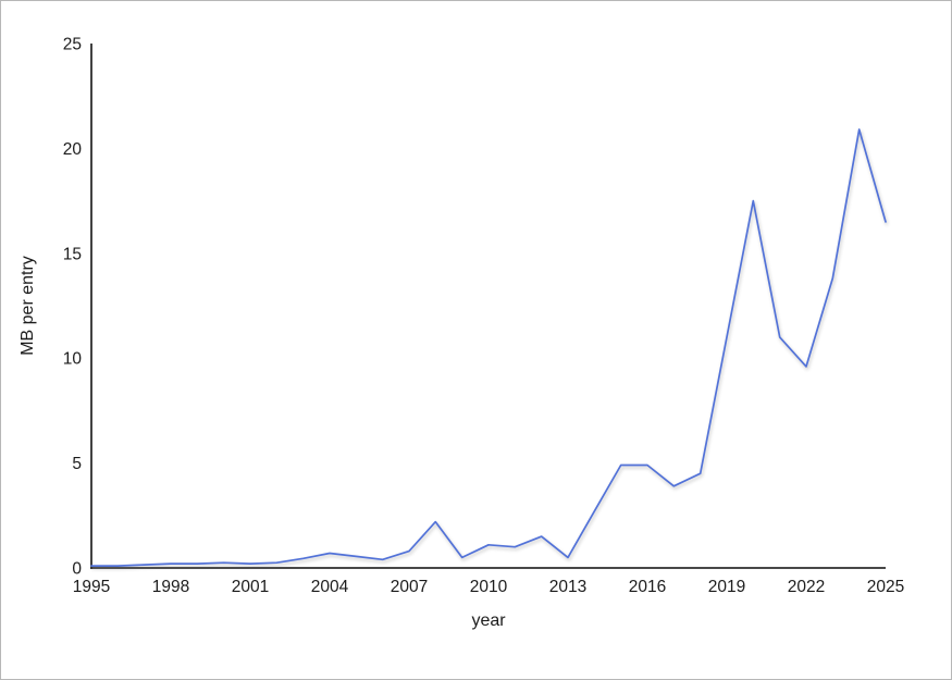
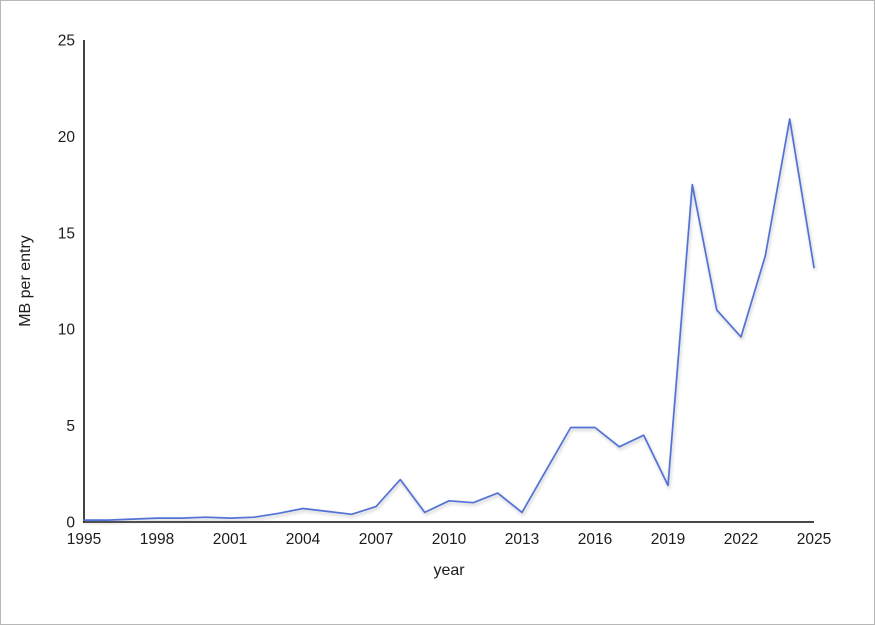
2019: 11.0 -> 1.9
2025: 16.5 -> 13.2
